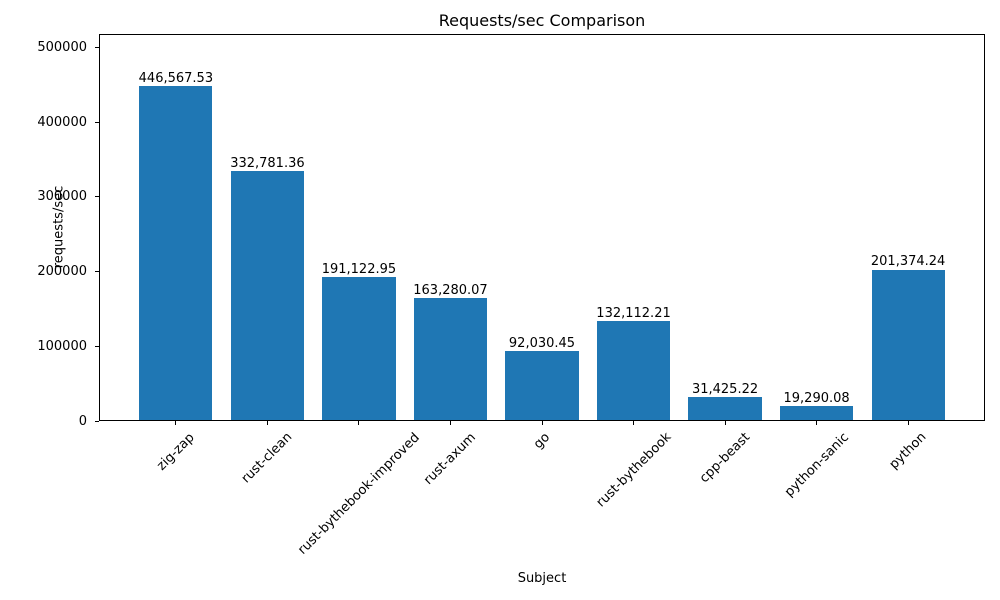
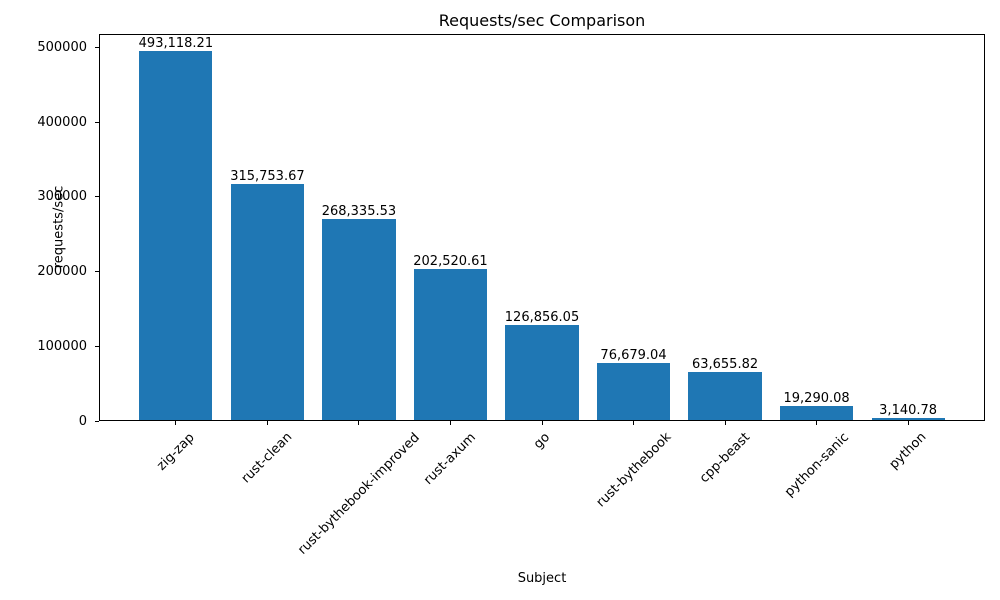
zig-zap: 446,567.53 -> 493,118.21
rust-clean: 332,781.36 -> 315,753.67
rust-bythebook-improved: 191,122.95 -> 268,335.53
rust-axum: 163,280.07 -> 202,520.61
go: 92,030.45 -> 126,856.05
rust-bythebook: 132,112.21 -> 76,679.04
cpp-beast: 31,425.22 -> 63,655.82
python: 201,374.24 -> 3,140.78
